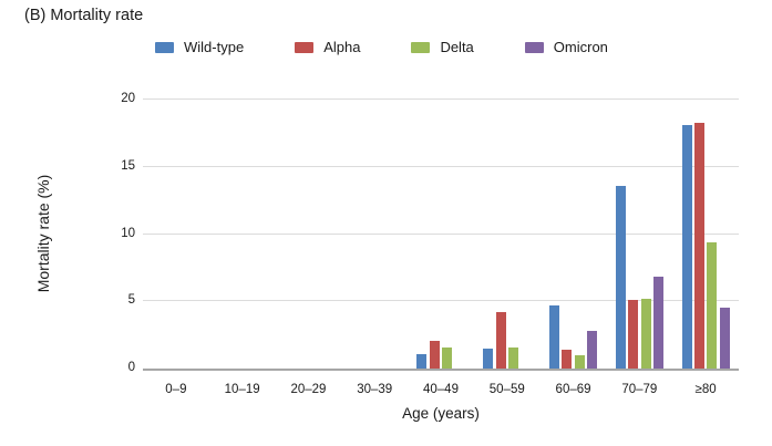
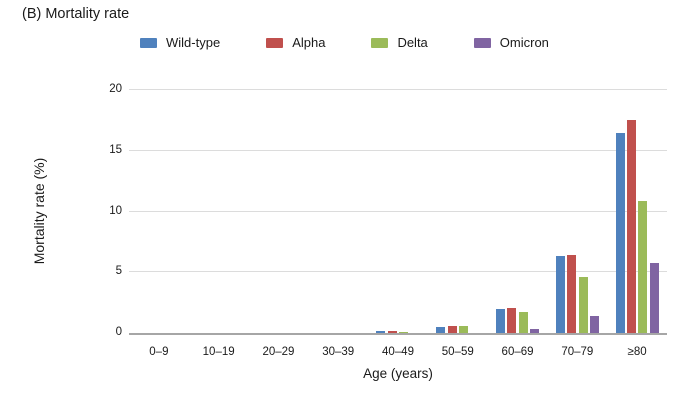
Wild-type/40–49: 1.1 -> 0.2
Alpha/40–49: 2.1 -> 0.2
Delta/40–49: 1.6 -> 0.1
Wild-type/50–59: 1.5 -> 0.5
Alpha/50–59: 4.2 -> 0.6
Delta/50–59: 1.6 -> 0.6
Wild-type/60–69: 4.7 -> 2.0
Alpha/60–69: 1.4 -> 2.1
Delta/60–69: 1.0 -> 1.7
Omicron/60–69: 2.8 -> 0.3
Wild-type/70–79: 13.6 -> 6.3
Alpha/70–79: 5.1 -> 6.4
Delta/70–79: 5.2 -> 4.6
Omicron/70–79: 6.8 -> 1.4
Wild-type/≥80: 18.1 -> 16.5
Alpha/≥80: 18.3 -> 17.5
Delta/≥80: 9.4 -> 10.9
Omicron/≥80: 4.5 -> 5.8
